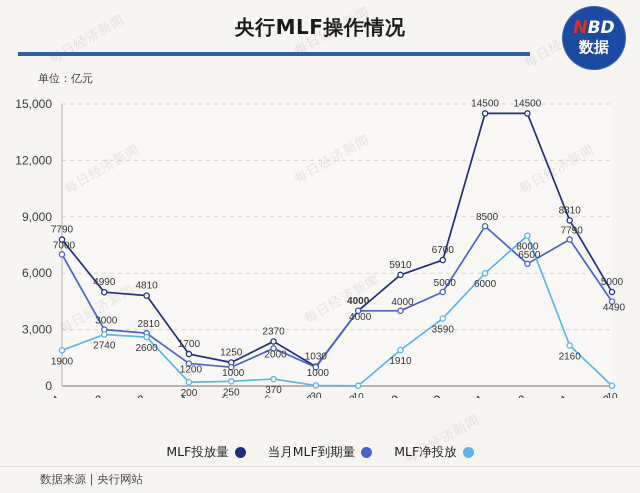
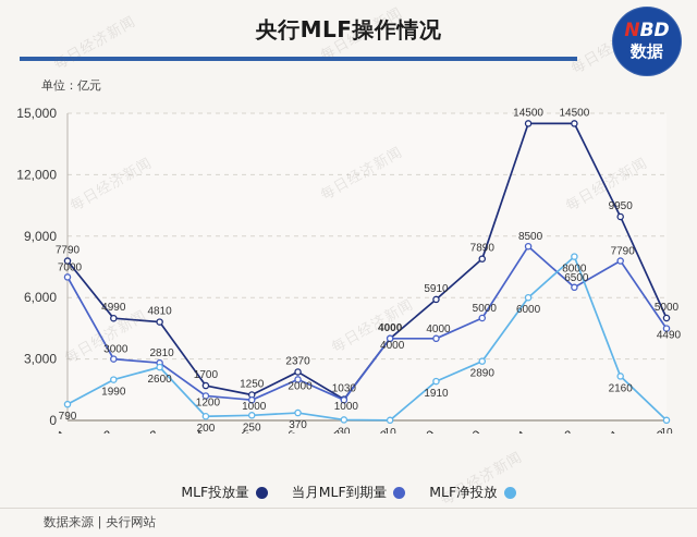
MLF净投放/23.01: 1900 -> 790
MLF净投放/23.02: 2740 -> 1990
MLF投放量/23.10: 6700 -> 7890
MLF净投放/23.10: 3590 -> 2890
MLF投放量/24.01: 8810 -> 9950
